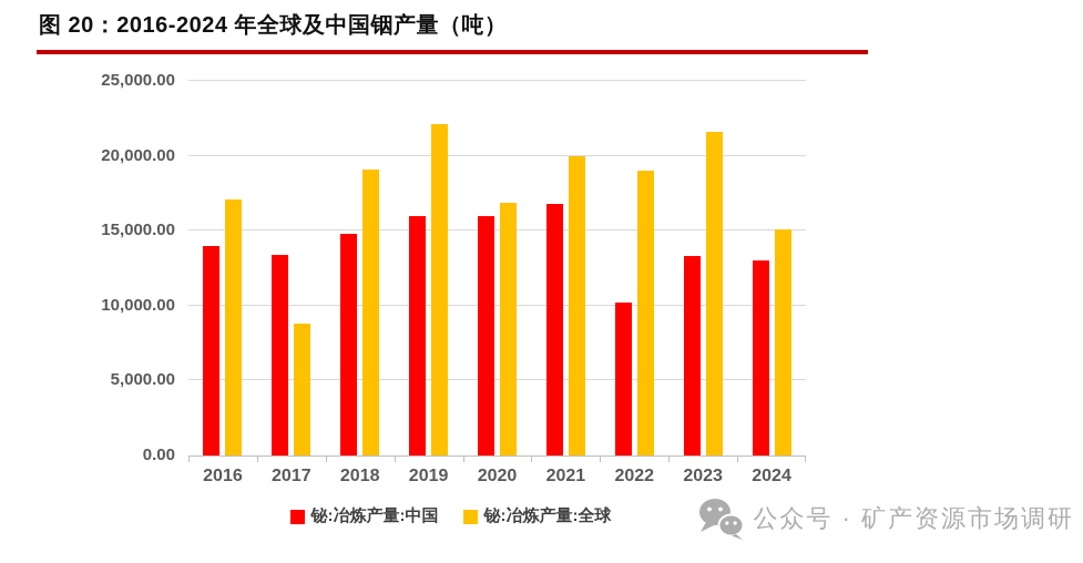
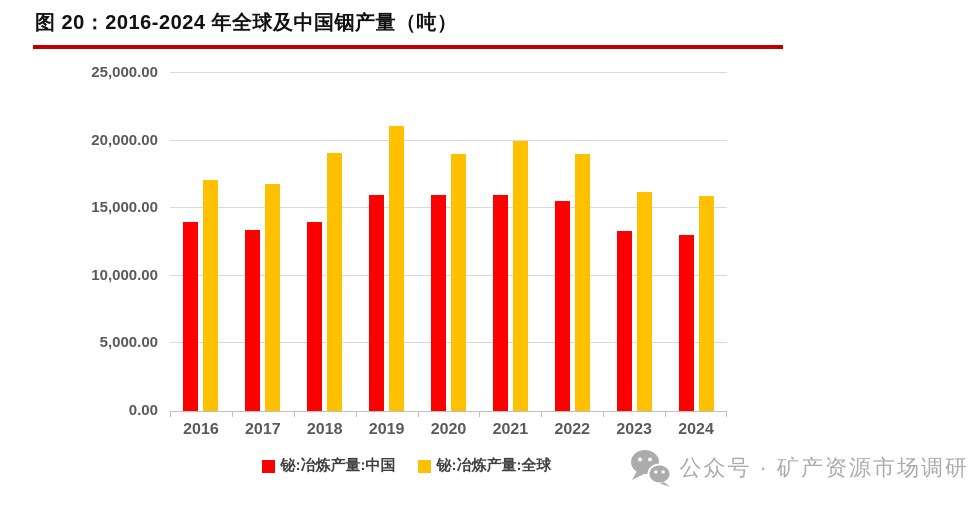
铋:冶炼产量:全球/2017: 8800 -> 16800
铋:冶炼产量:中国/2018: 14800 -> 14000
铋:冶炼产量:全球/2019: 22100 -> 21100
铋:冶炼产量:全球/2020: 16900 -> 19000
铋:冶炼产量:中国/2021: 16800 -> 16000
铋:冶炼产量:中国/2022: 10200 -> 15500
铋:冶炼产量:全球/2023: 21600 -> 16200
铋:冶炼产量:全球/2024: 15100 -> 15900
